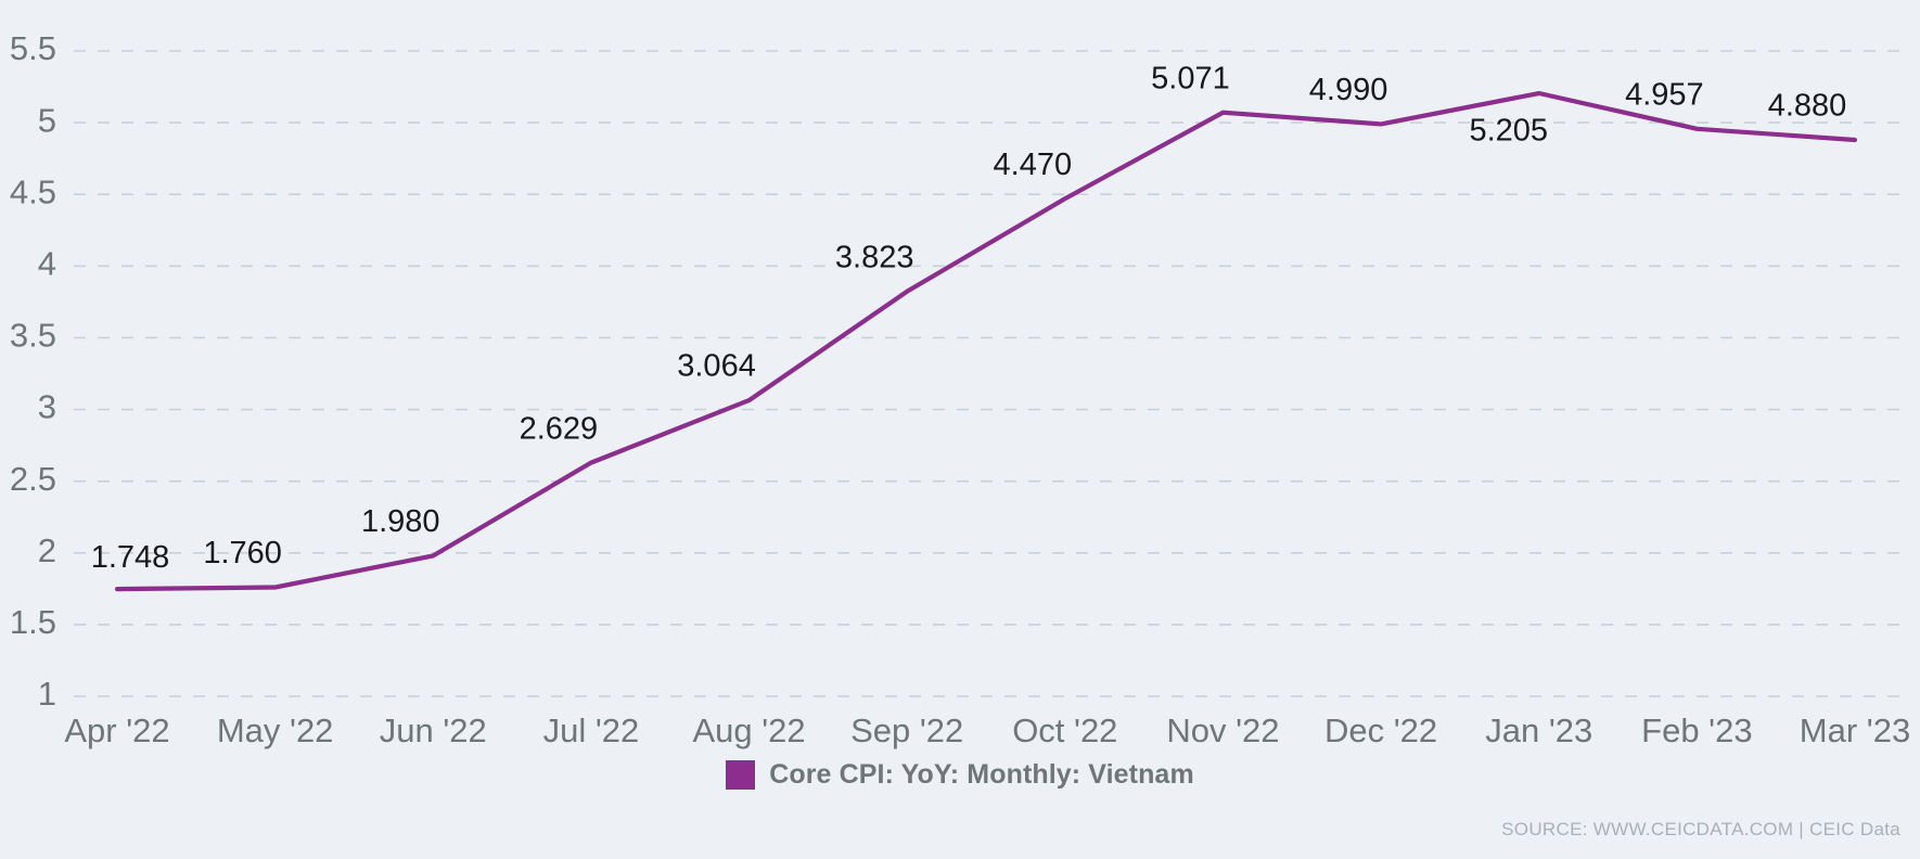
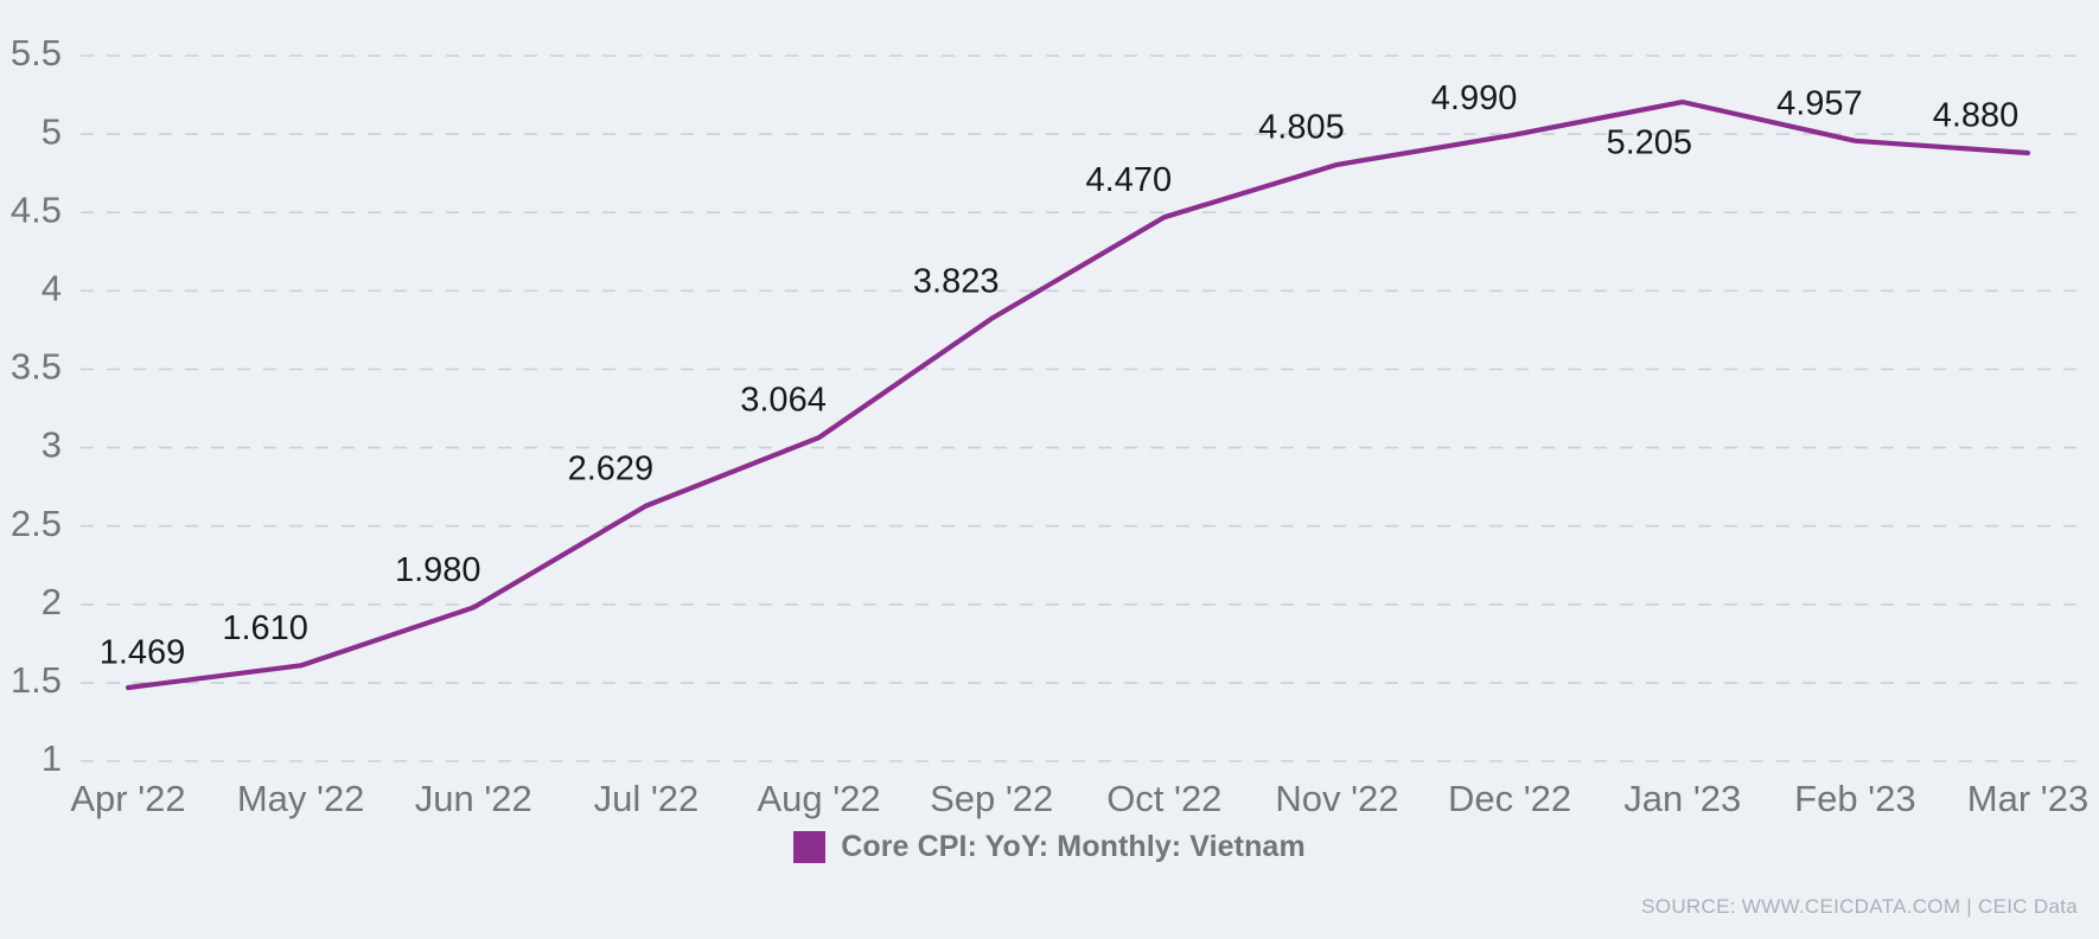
Apr '22: 1.748 -> 1.469
May '22: 1.760 -> 1.610
Nov '22: 5.071 -> 4.805
